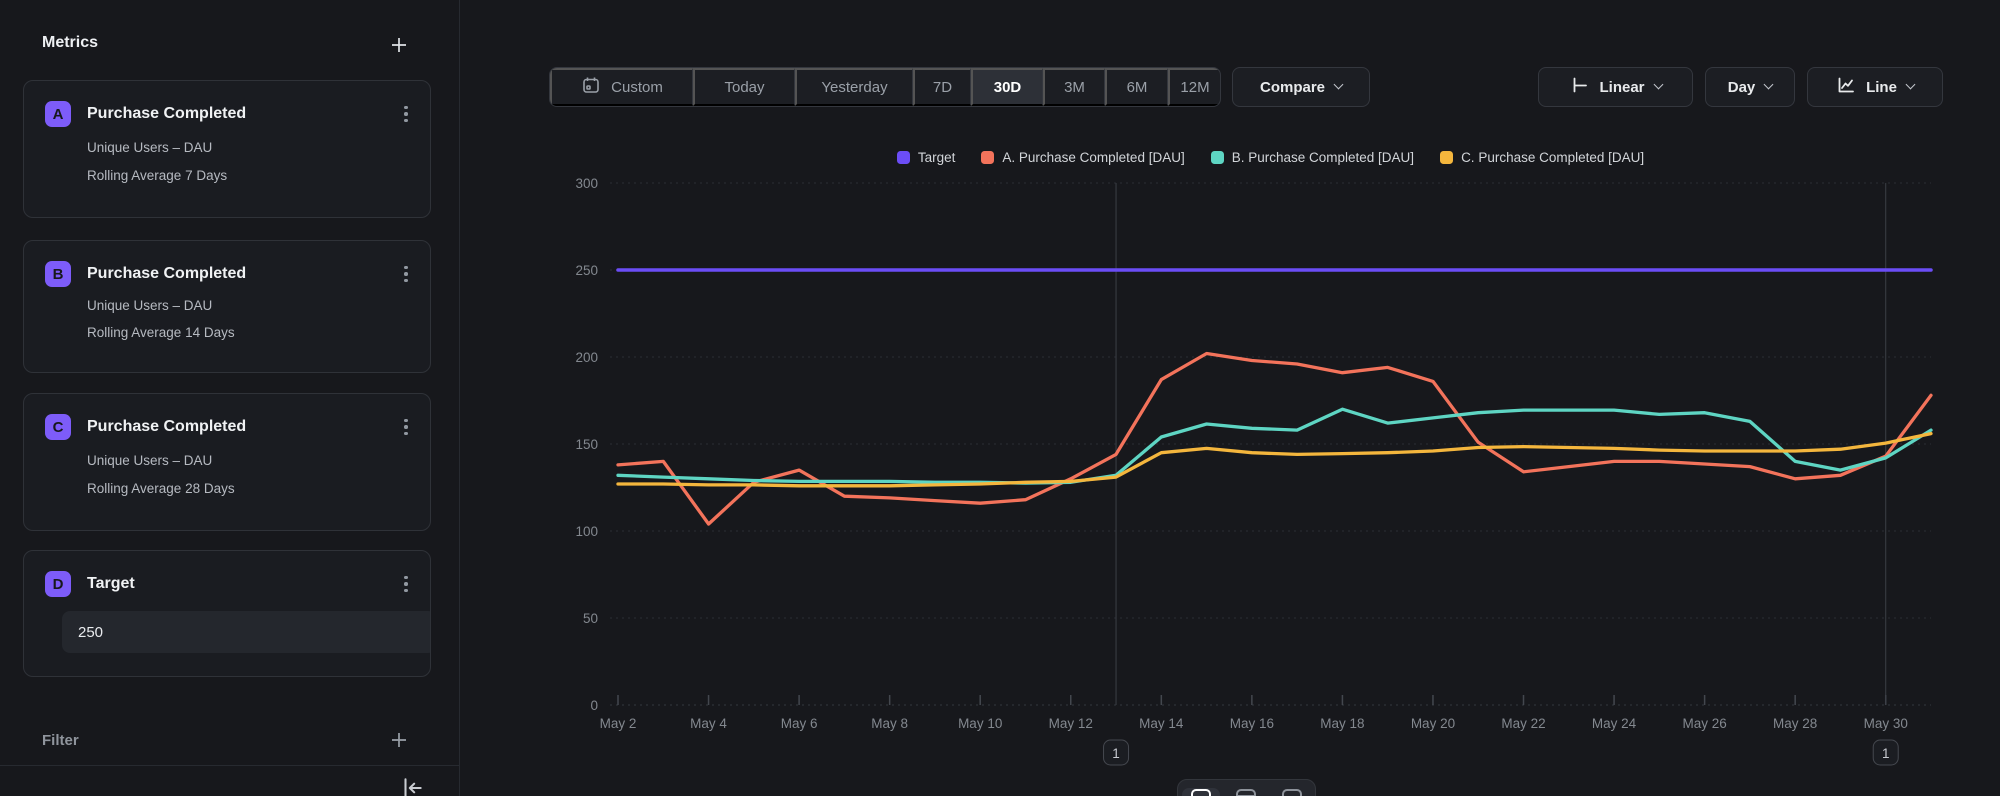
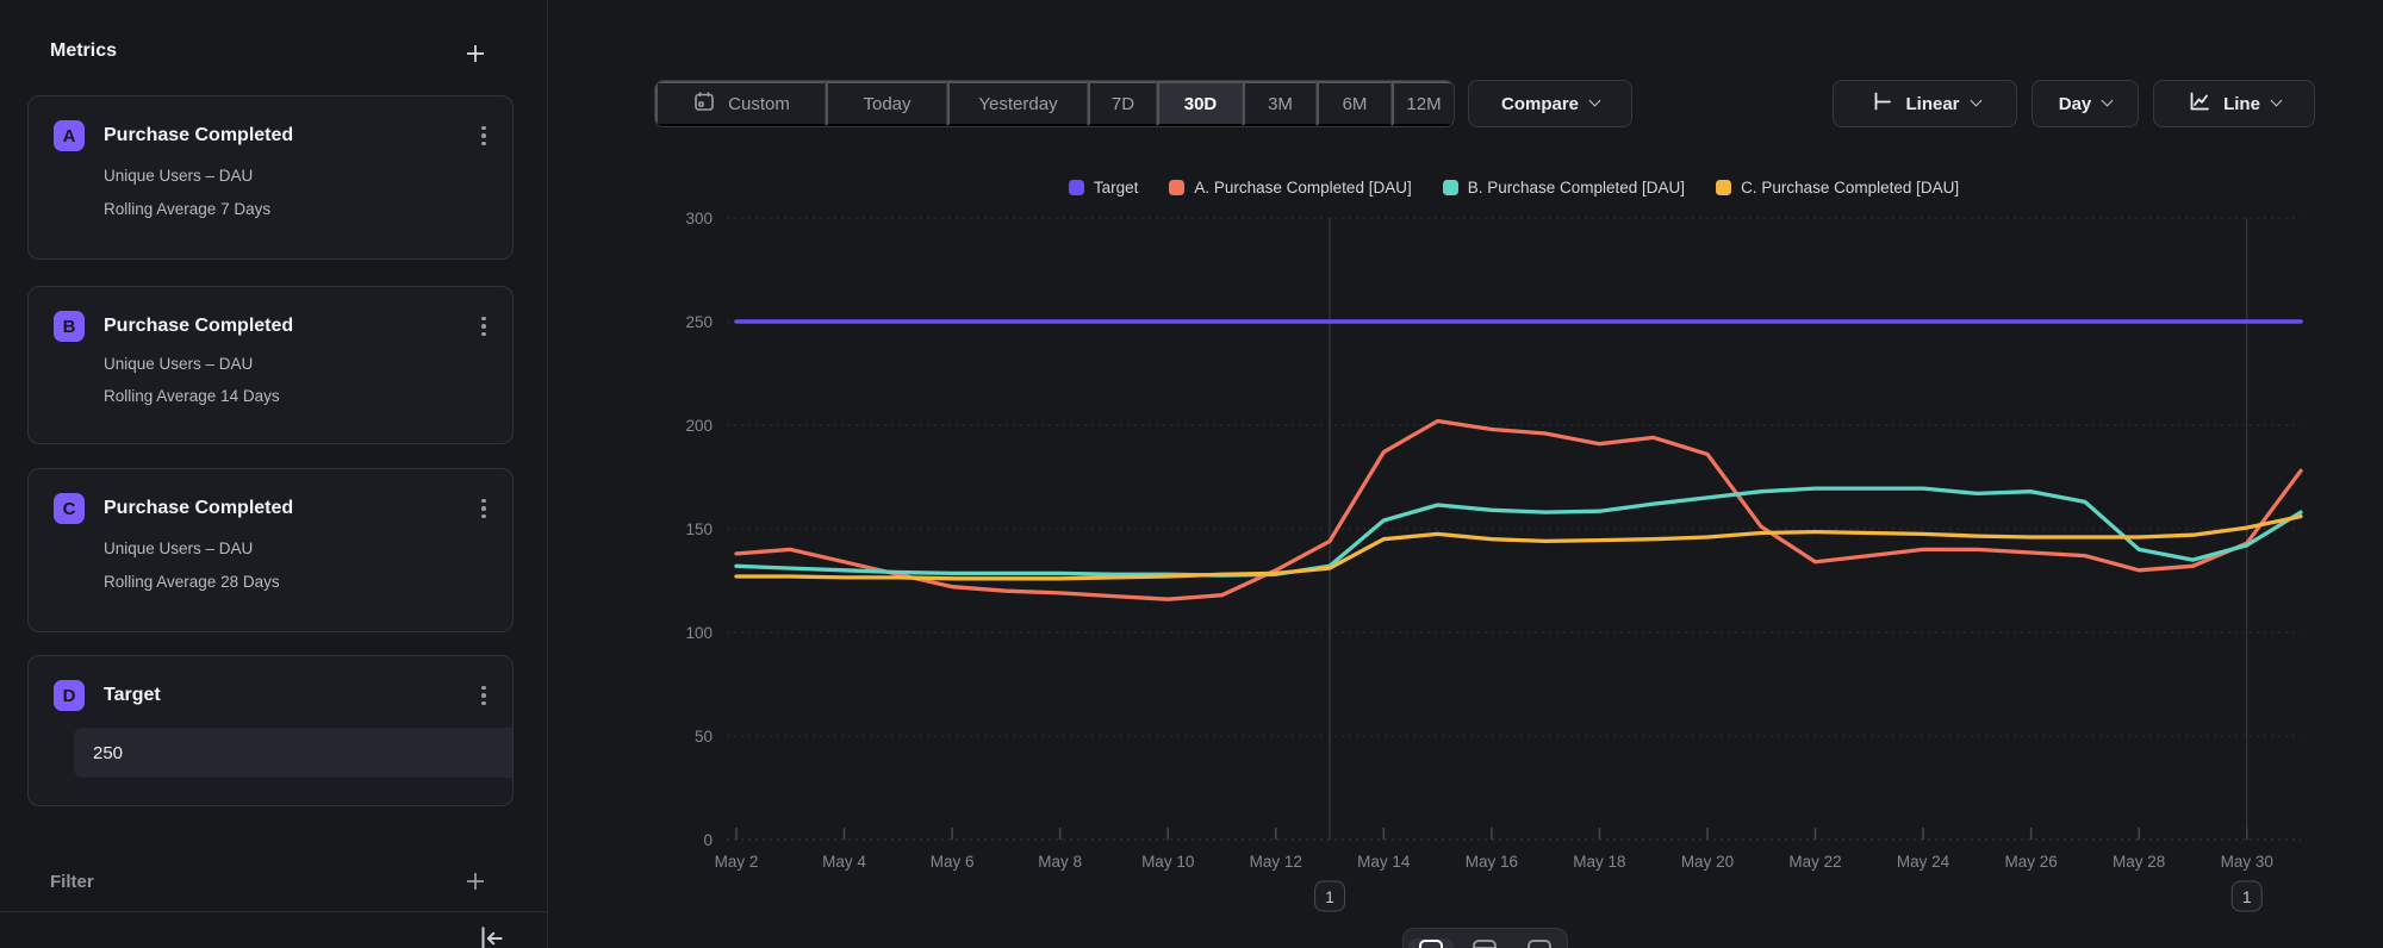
A. Purchase Completed [DAU]/May 4: 104 -> 134
A. Purchase Completed [DAU]/May 6: 135 -> 122
B. Purchase Completed [DAU]/May 18: 170 -> 158
